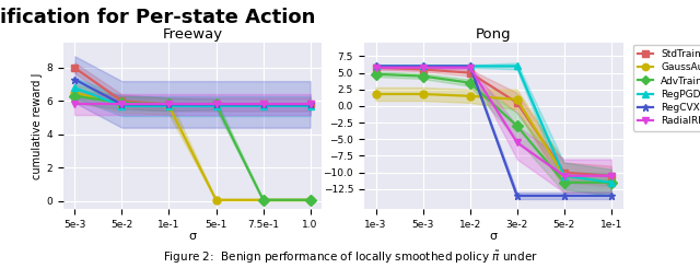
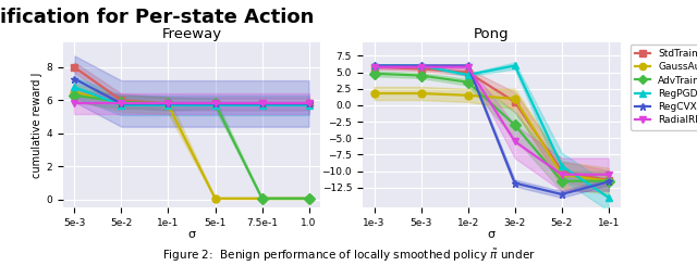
Pong/RegPGD/1e-2: 6.0 -> 4.6
Pong/RegCVX/3e-2: -13.5 -> -11.8
Pong/RegPGD/5e-2: -10.5 -> -9.2
Pong/StdTrain/1e-1: -10.5 -> -11.4
Pong/RegPGD/1e-1: -11.5 -> -14.0
Pong/RegCVX/1e-1: -13.5 -> -11.6
